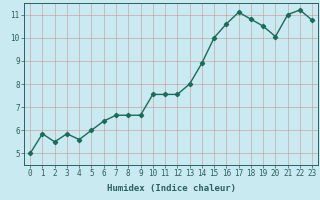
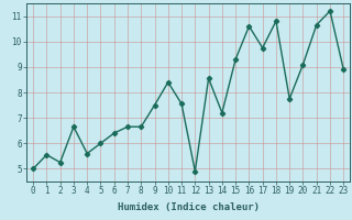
1: 5.85 -> 5.55
2: 5.50 -> 5.25
3: 5.85 -> 6.65
9: 6.65 -> 7.50
10: 7.55 -> 8.40
12: 7.55 -> 4.90
13: 8.00 -> 8.55
14: 8.90 -> 7.20
15: 10.00 -> 9.30
17: 11.10 -> 9.75
19: 10.50 -> 7.75
20: 10.05 -> 9.10
21: 11.00 -> 10.65
23: 10.75 -> 8.90
